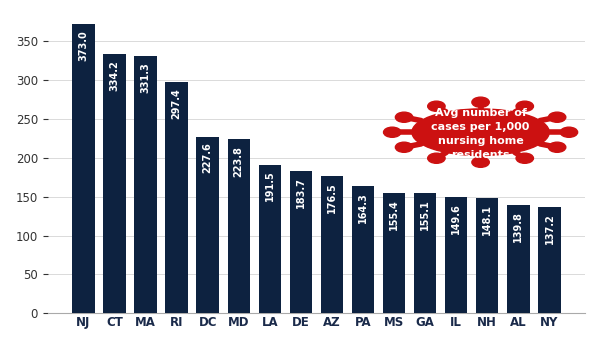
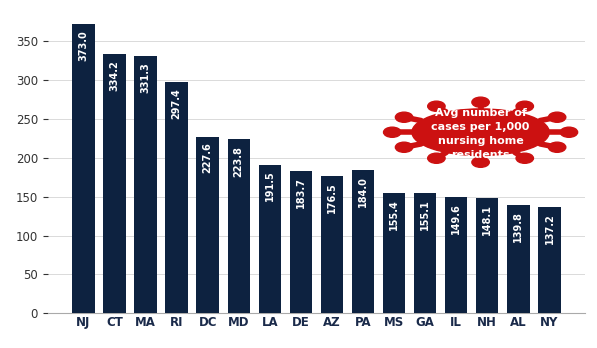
PA: 164.3 -> 184.0
